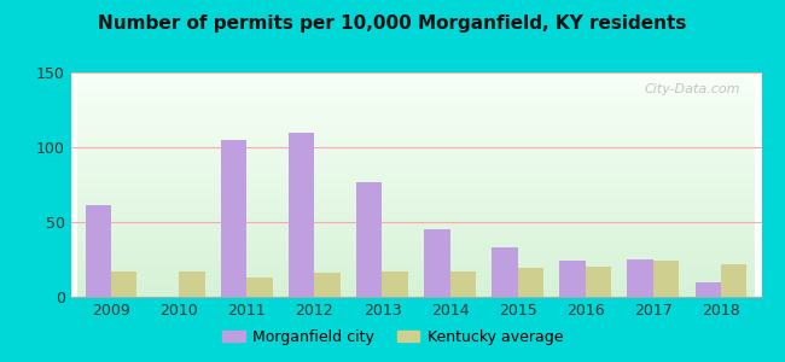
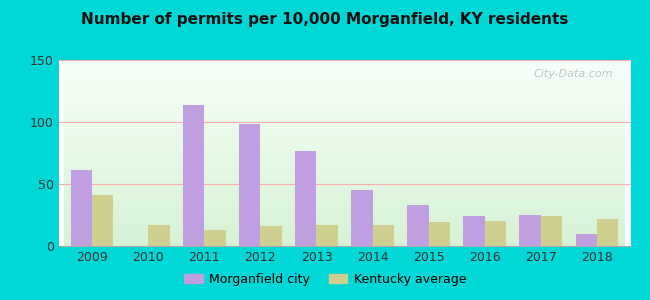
Kentucky average/2009: 17 -> 41
Morganfield city/2011: 105 -> 114
Morganfield city/2012: 110 -> 98
